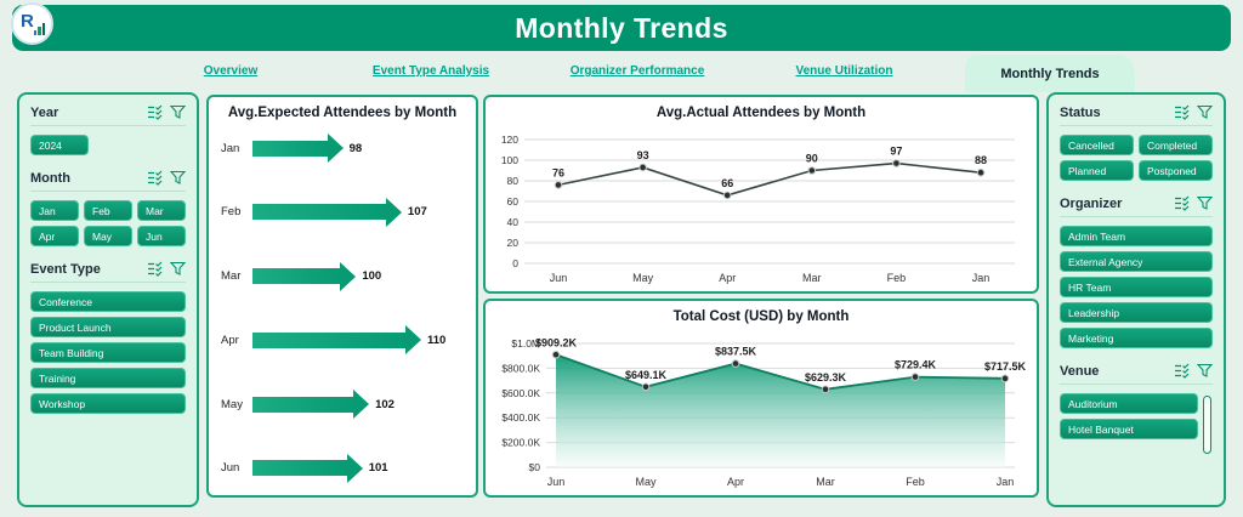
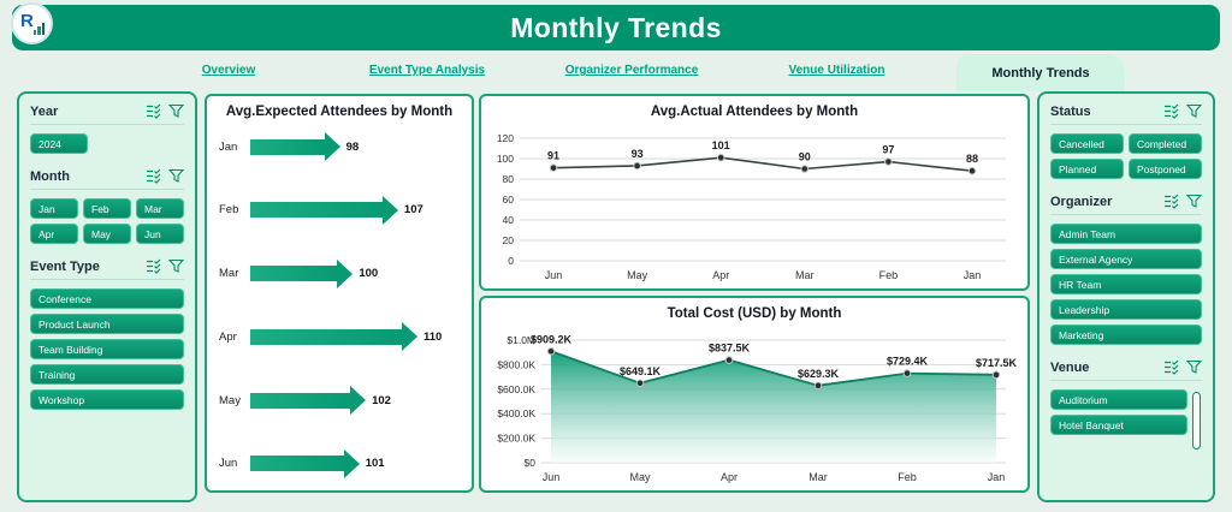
Avg.Actual Attendees by Month/Jun: 76 -> 91
Avg.Actual Attendees by Month/Apr: 66 -> 101
